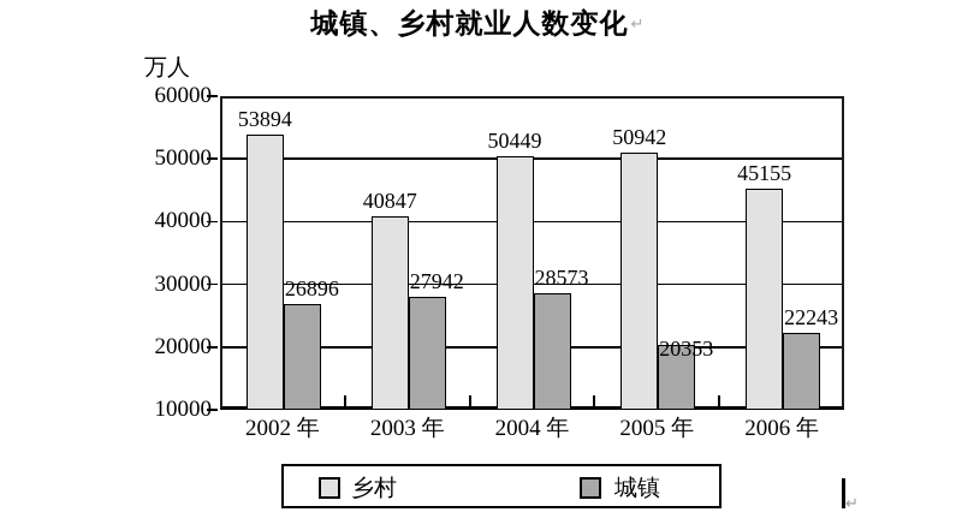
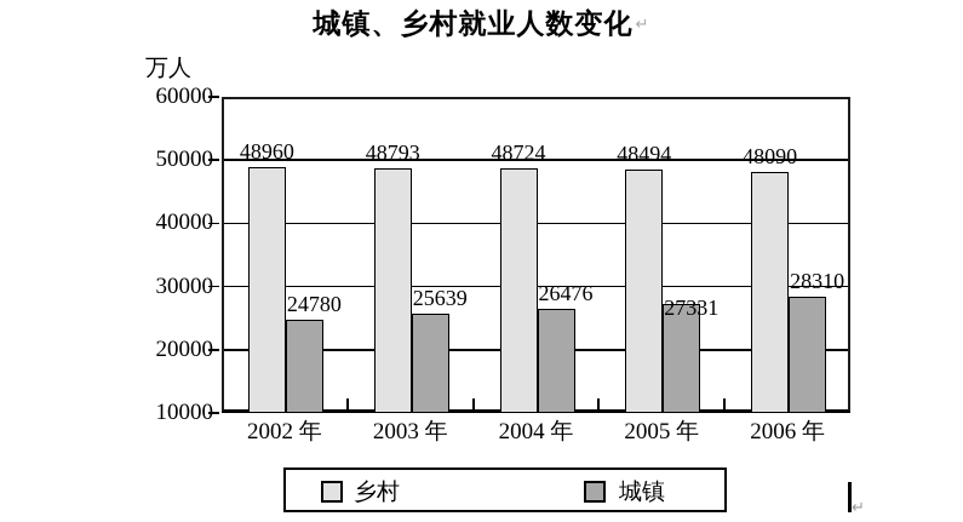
乡村/2002 年: 53894 -> 48960
城镇/2002 年: 26896 -> 24780
乡村/2003 年: 40847 -> 48793
城镇/2003 年: 27942 -> 25639
乡村/2004 年: 50449 -> 48724
城镇/2004 年: 28573 -> 26476
乡村/2005 年: 50942 -> 48494
城镇/2005 年: 20353 -> 27331
乡村/2006 年: 45155 -> 48090
城镇/2006 年: 22243 -> 28310
